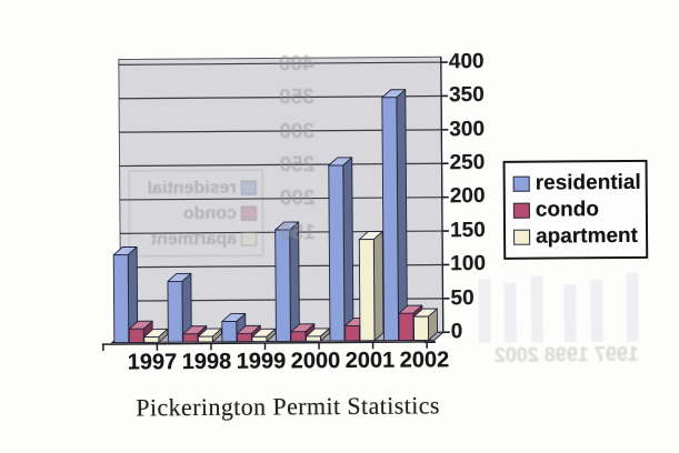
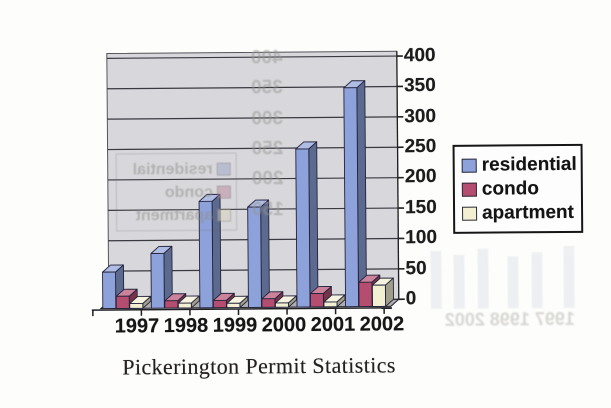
residential/1997: 130 -> 60
residential/1999: 30 -> 180
apartment/2001: 150 -> 10
